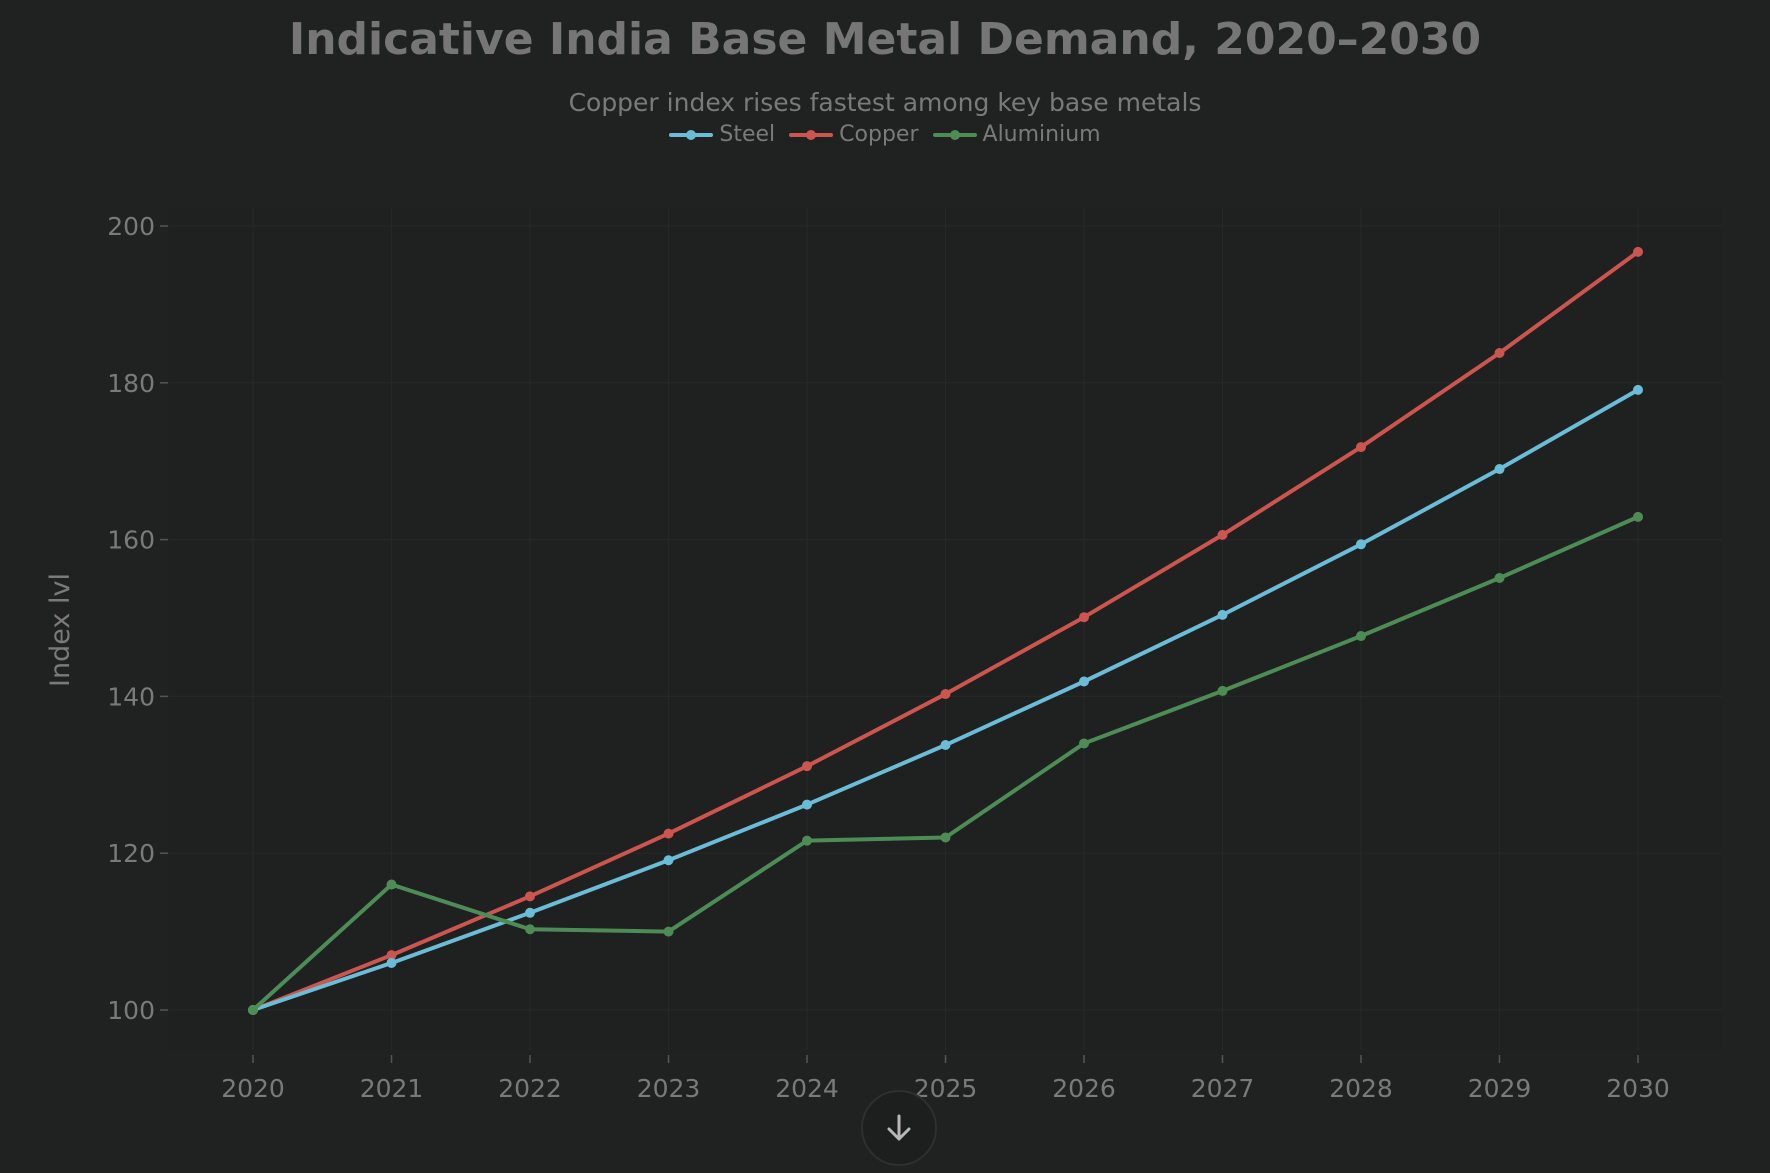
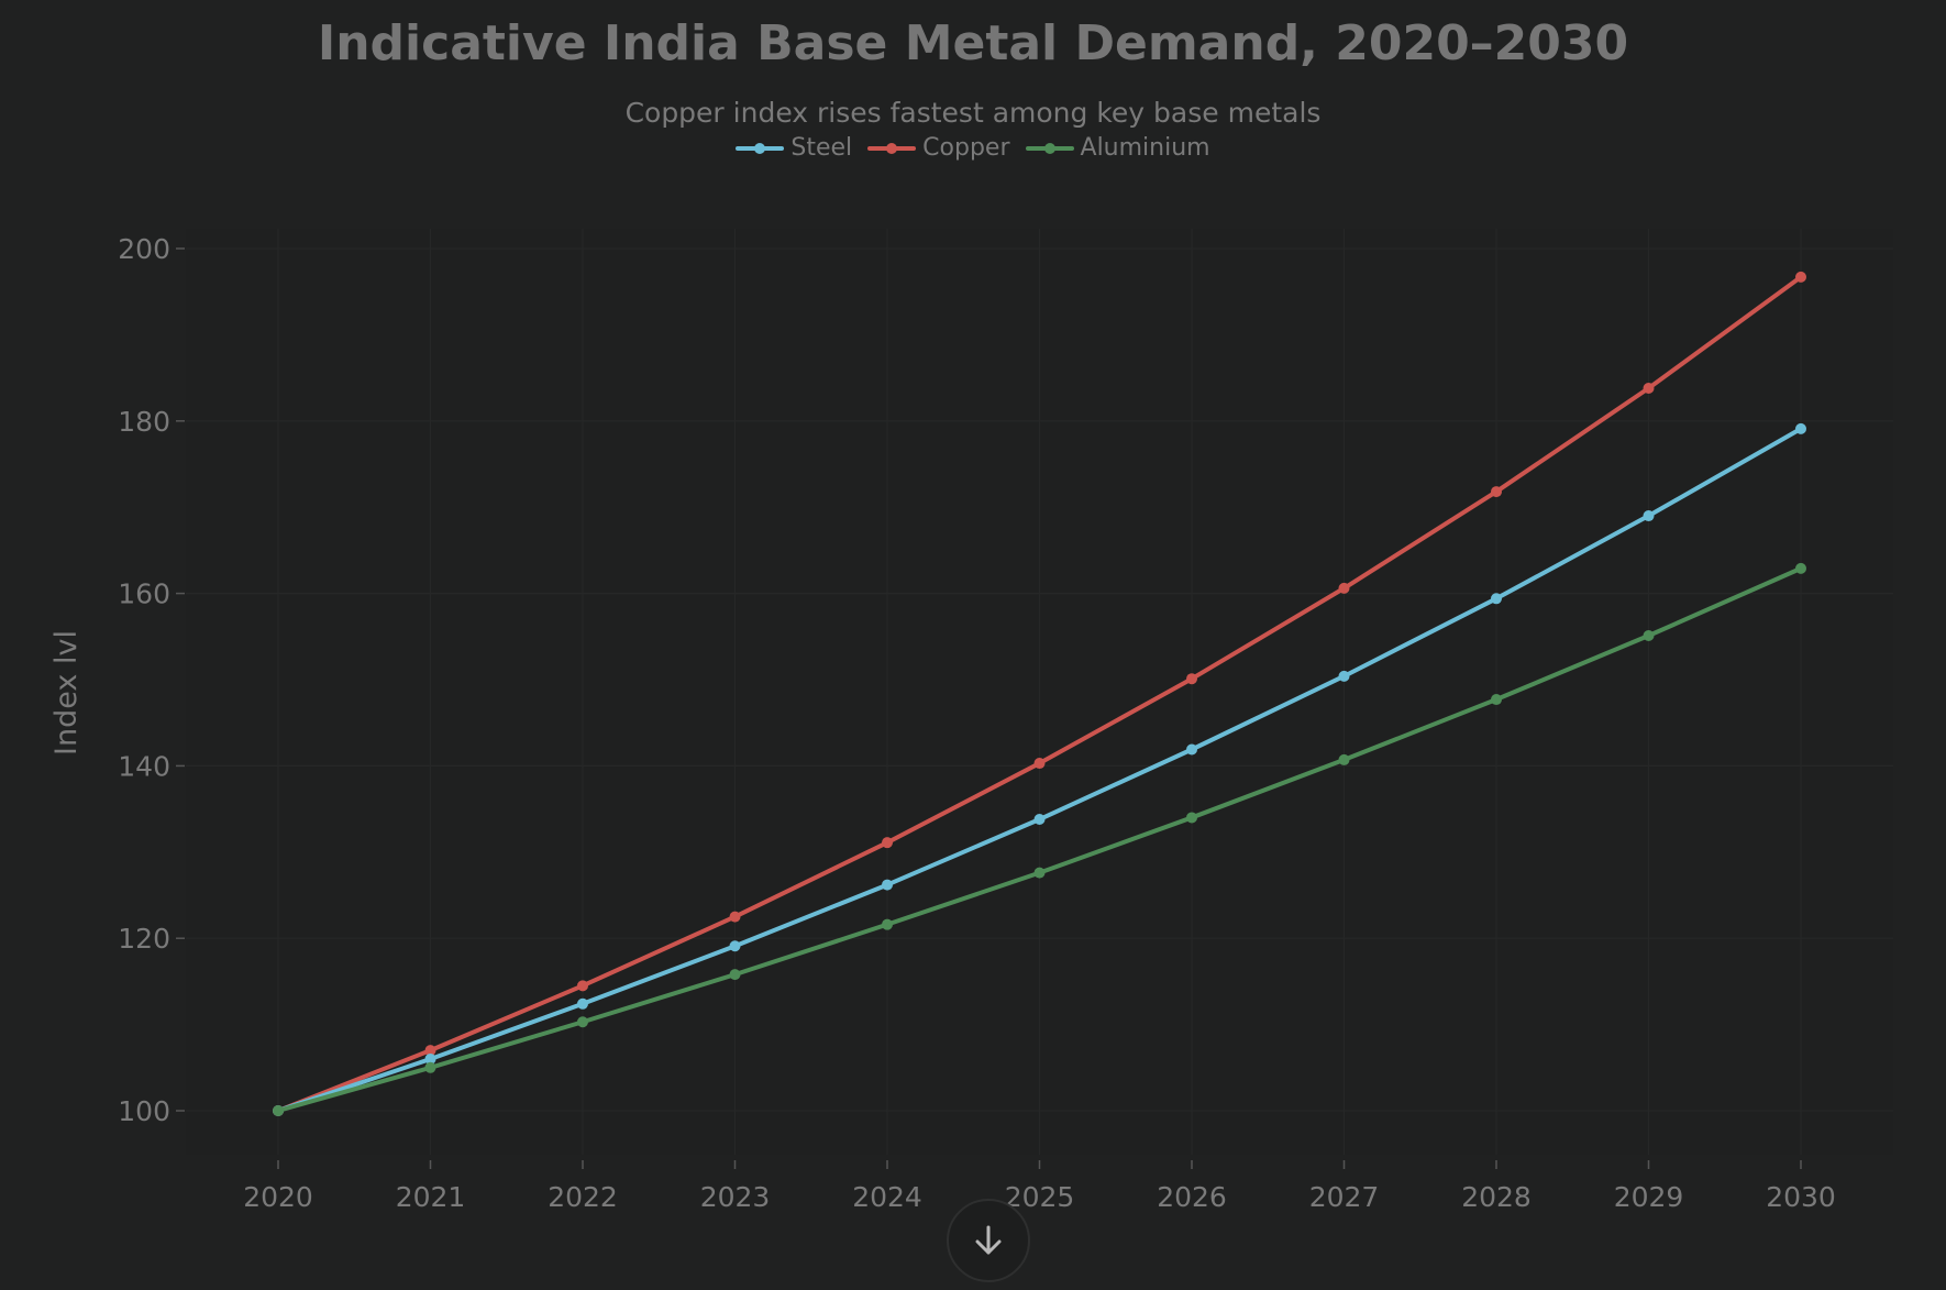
Aluminium/2021: 116 -> 105
Aluminium/2023: 110 -> 116
Aluminium/2025: 122 -> 128
